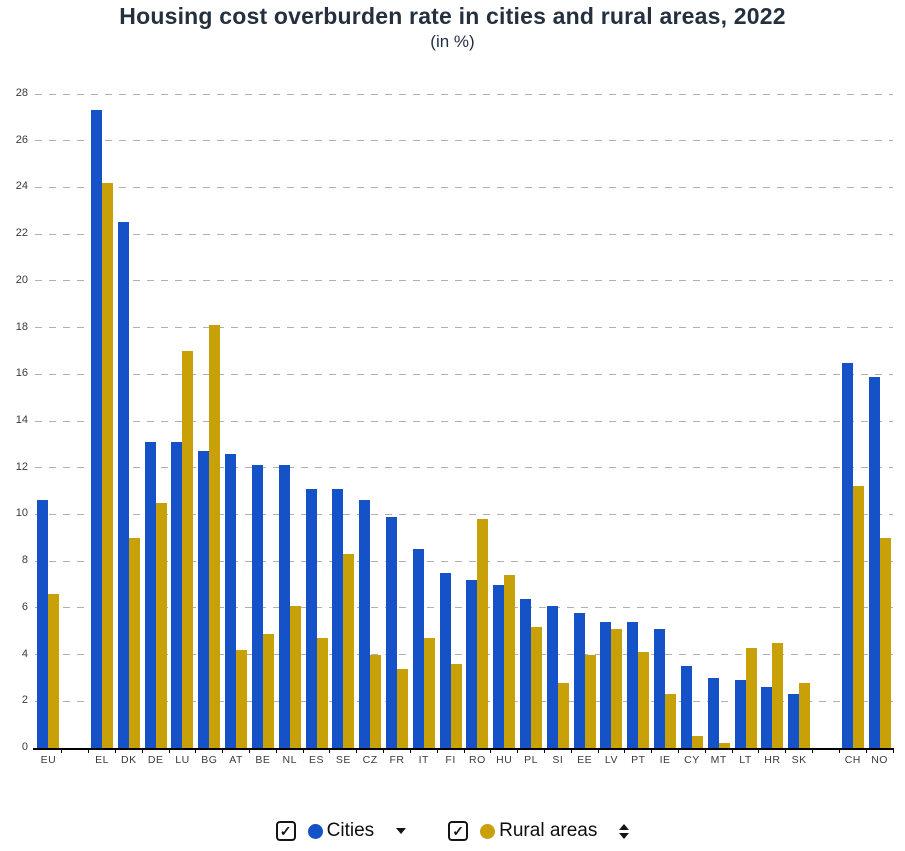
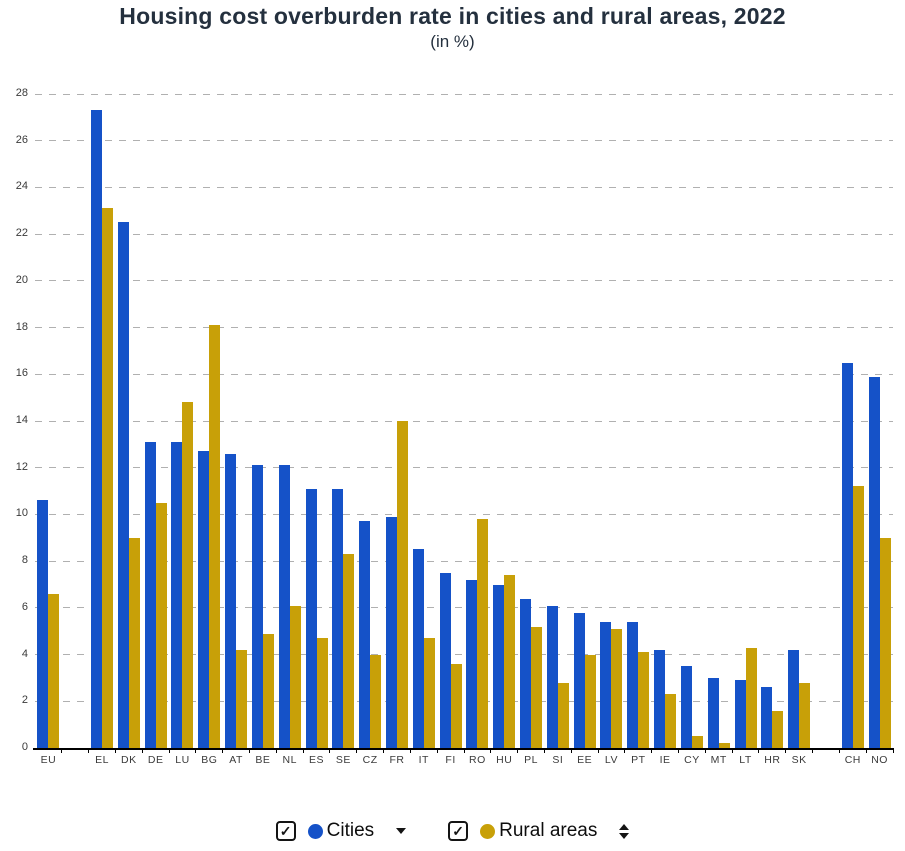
Rural areas/EL: 24.2 -> 23.1
Rural areas/LU: 17.0 -> 14.8
Cities/CZ: 10.6 -> 9.7
Rural areas/FR: 3.4 -> 14.0
Cities/IE: 5.1 -> 4.2
Rural areas/HR: 4.5 -> 1.6
Cities/SK: 2.3 -> 4.2
